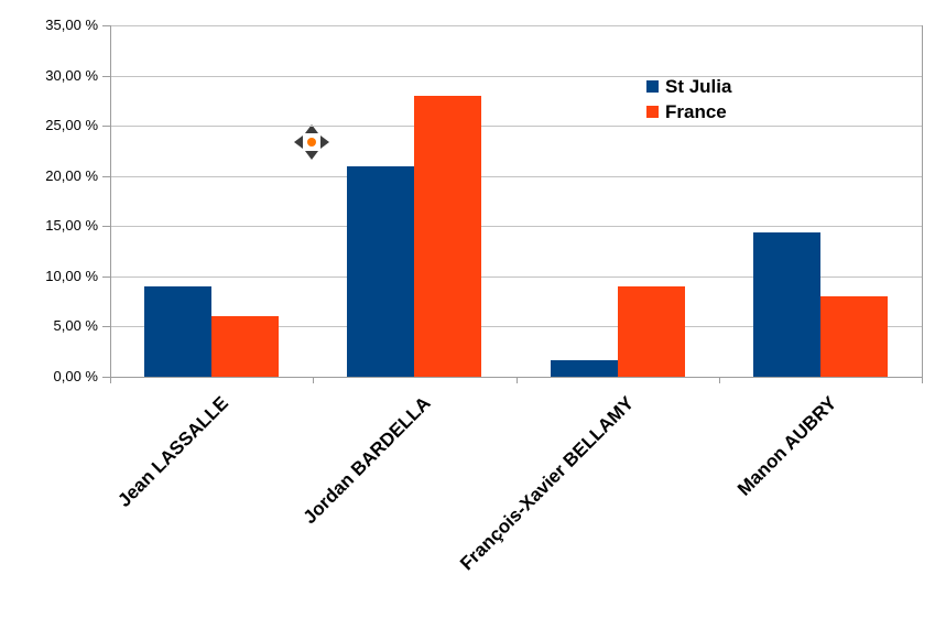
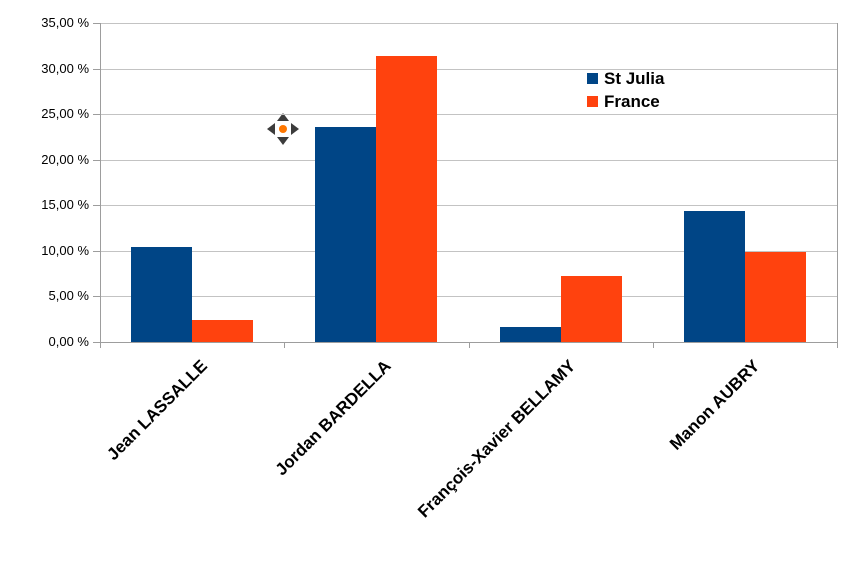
St Julia/Jean LASSALLE: 9% -> 10%
France/Jean LASSALLE: 6% -> 2%
St Julia/Jordan BARDELLA: 21% -> 24%
France/Jordan BARDELLA: 28% -> 31%
France/François-Xavier BELLAMY: 9% -> 7%
France/Manon AUBRY: 8% -> 10%
